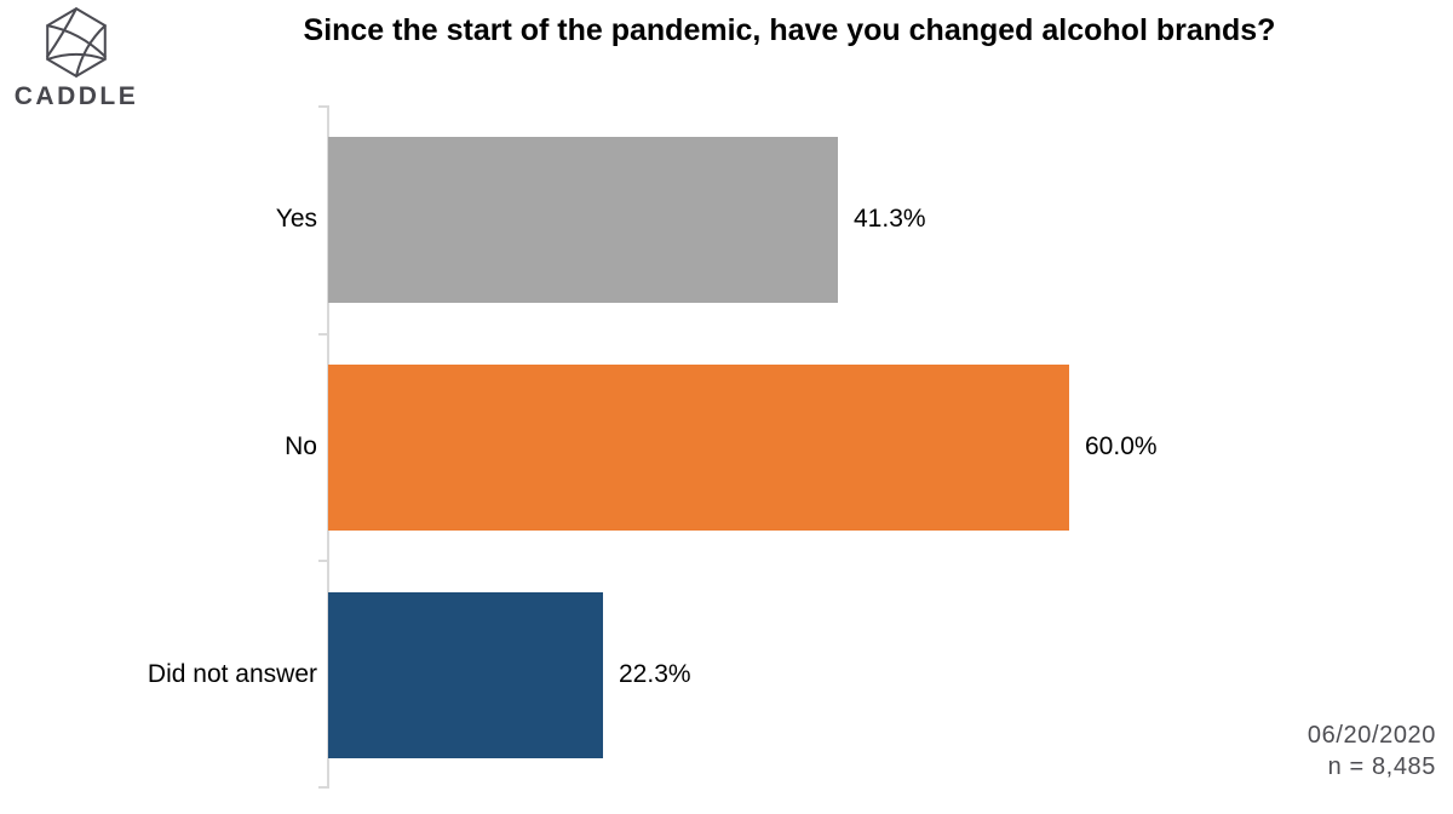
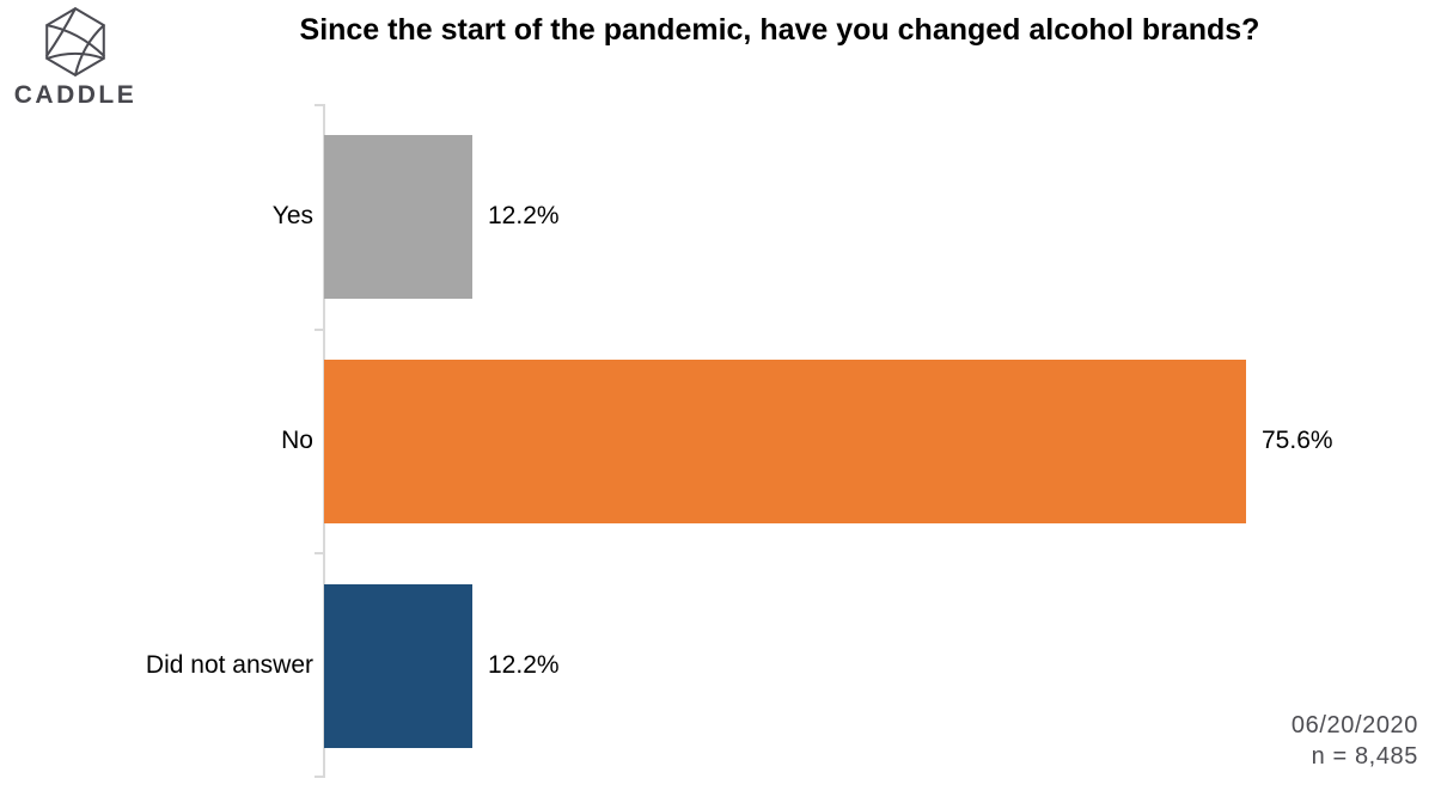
Yes: 41.3% -> 12.2%
No: 60.0% -> 75.6%
Did not answer: 22.3% -> 12.2%
